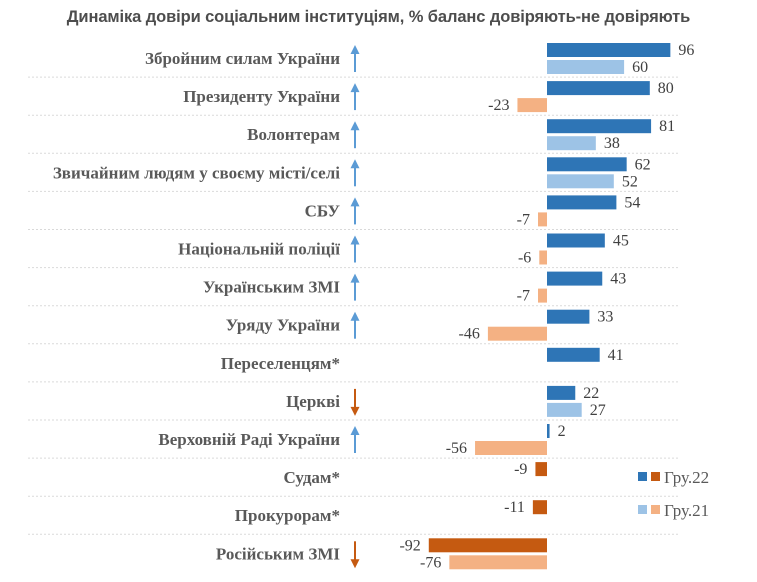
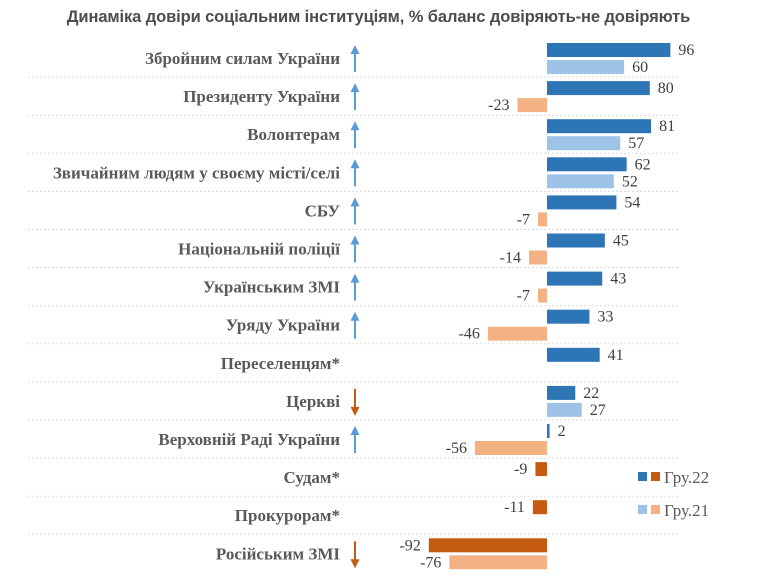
Гру.21/Волонтерам: 38 -> 57
Гру.21/Національній поліції: -6 -> -14
